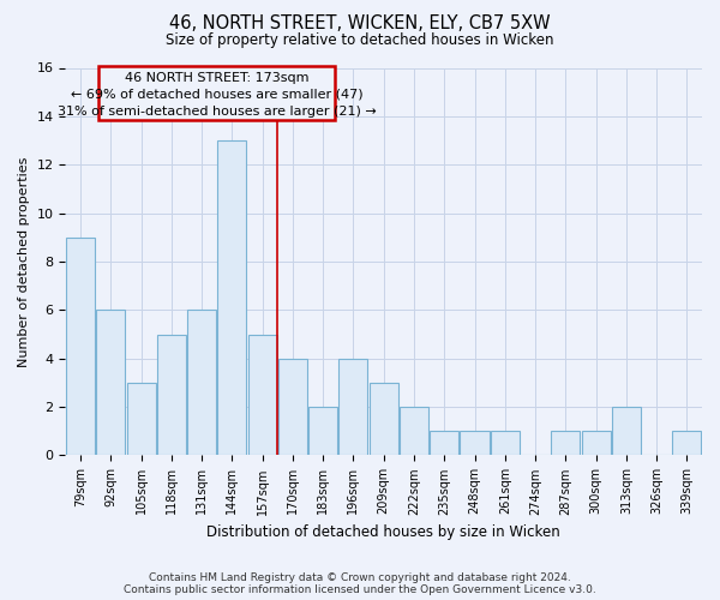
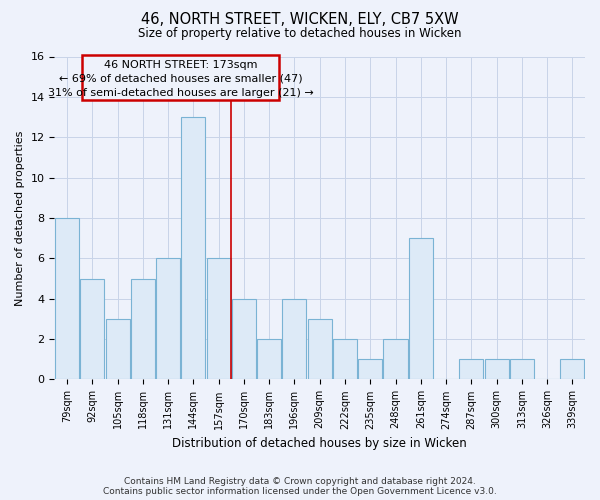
79sqm: 9 -> 8
92sqm: 6 -> 5
157sqm: 5 -> 6
248sqm: 1 -> 2
261sqm: 1 -> 7
313sqm: 2 -> 1
